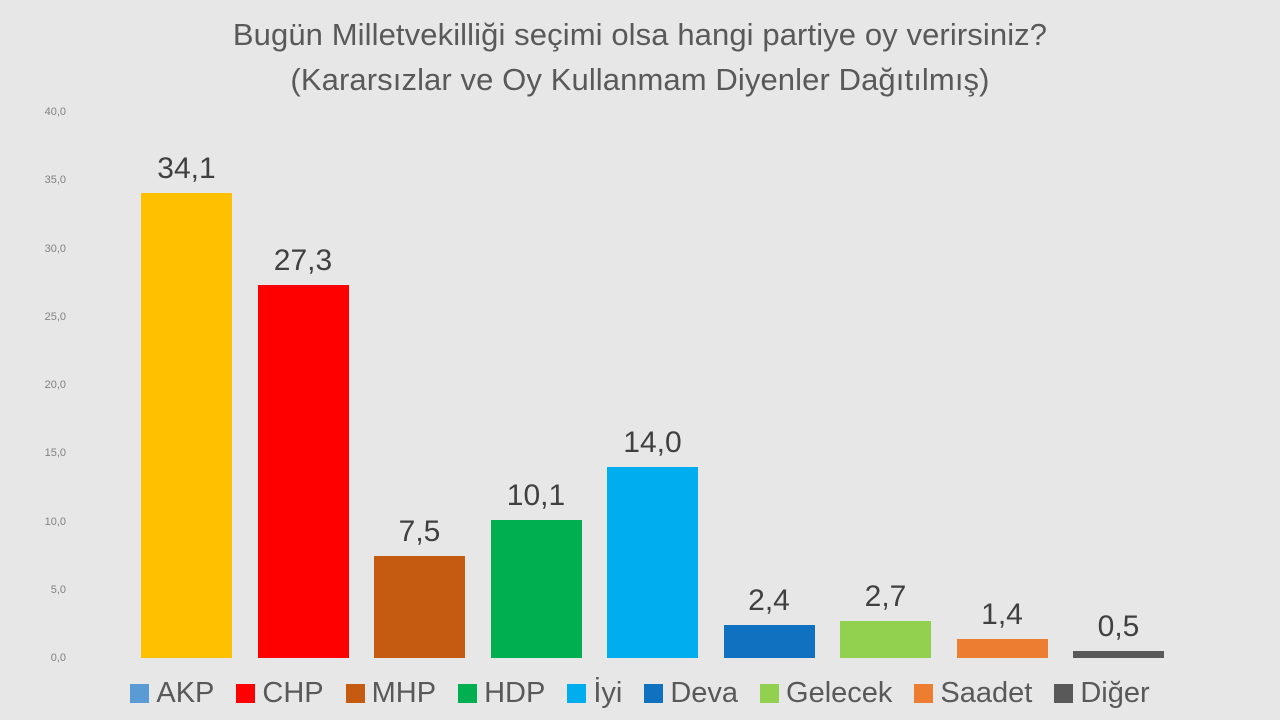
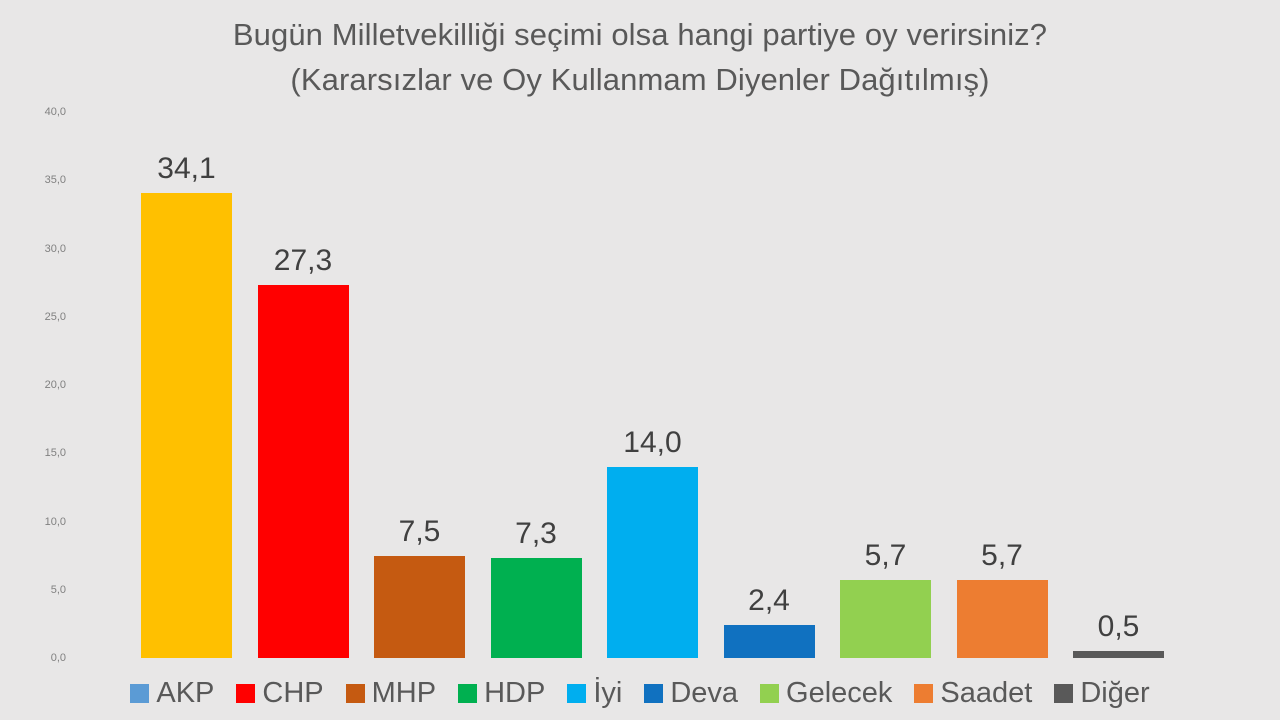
HDP: 10,1 -> 7,3
Gelecek: 2,7 -> 5,7
Saadet: 1,4 -> 5,7
